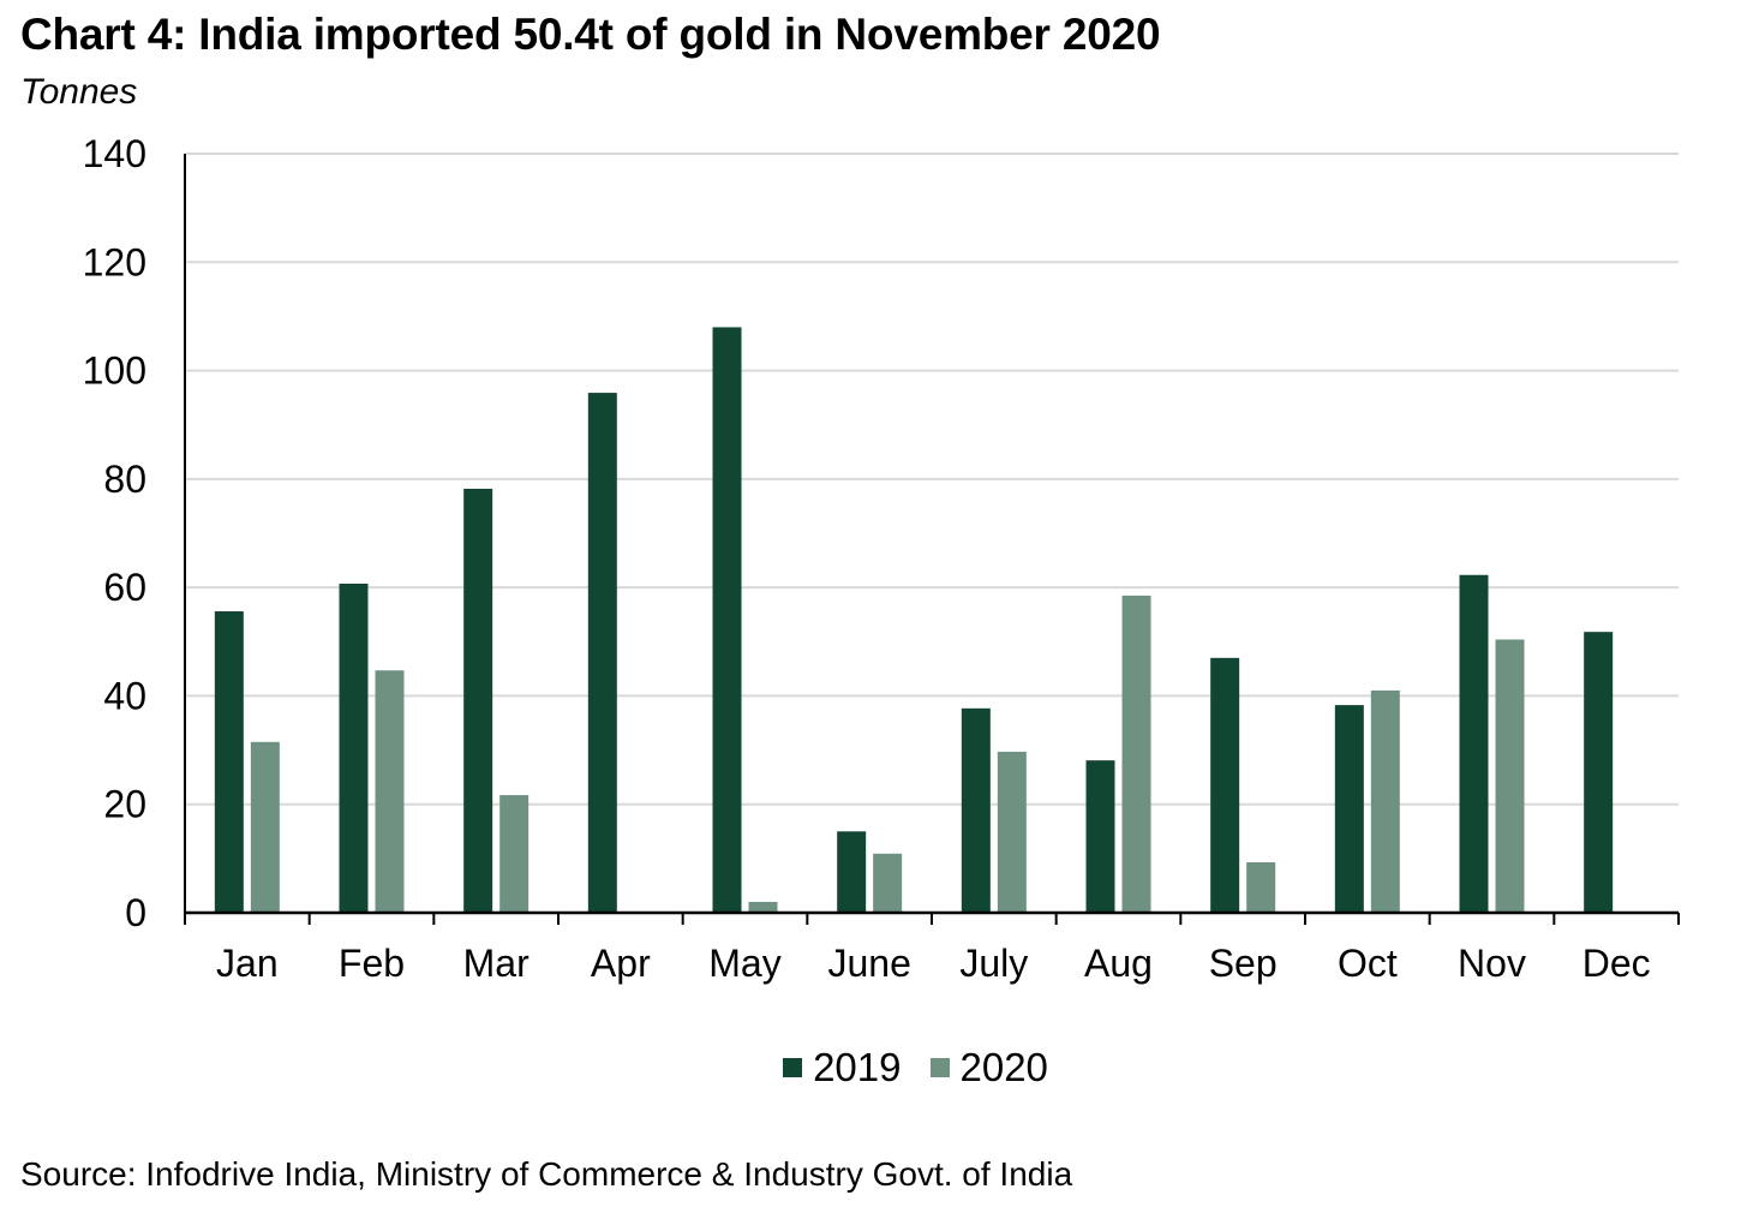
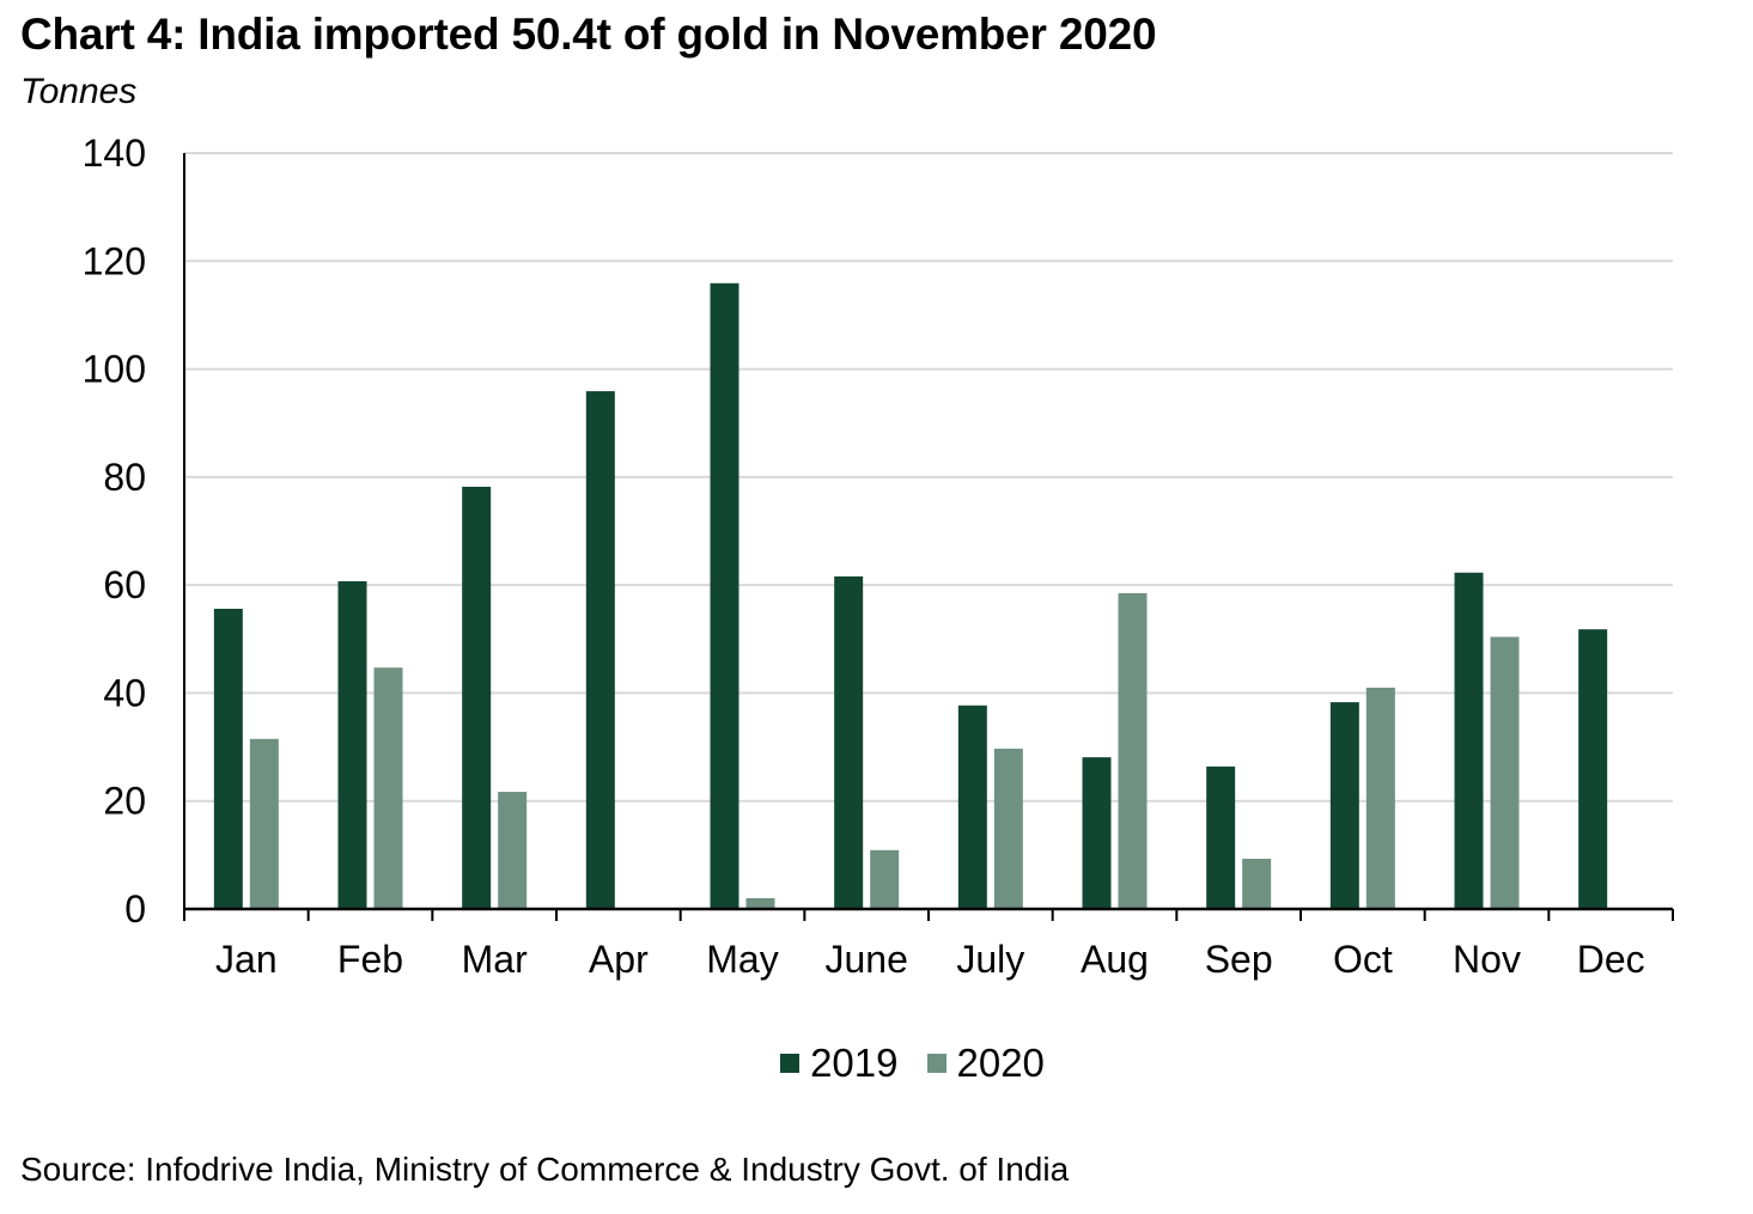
2019/May: 108 -> 116
2019/June: 15 -> 62
2019/Sep: 47 -> 26
